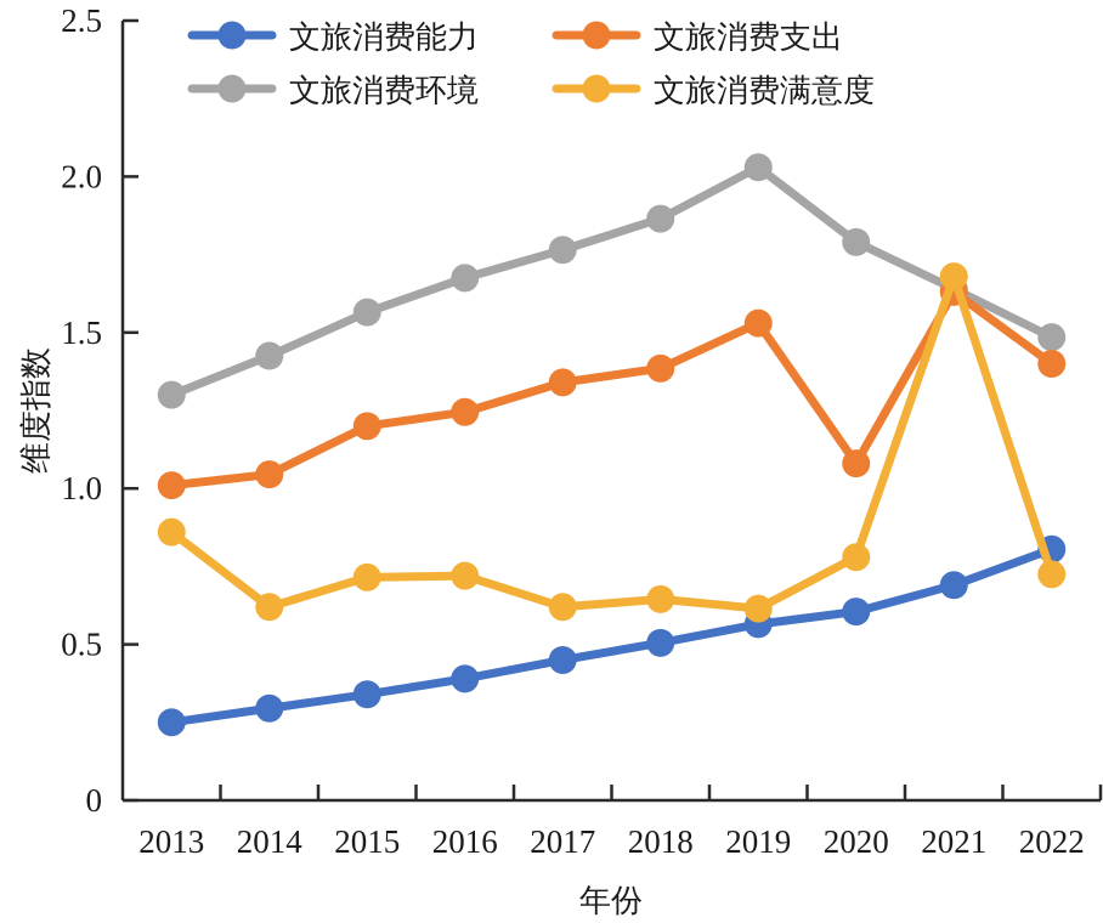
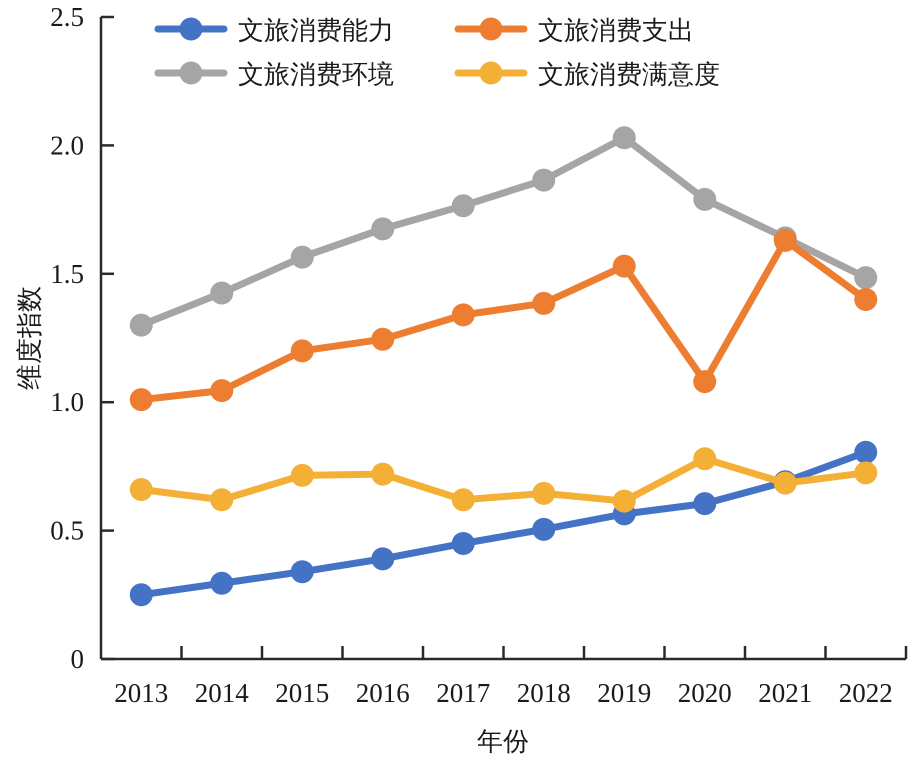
文旅消费满意度/2013: 0.86 -> 0.66
文旅消费满意度/2021: 1.68 -> 0.69
